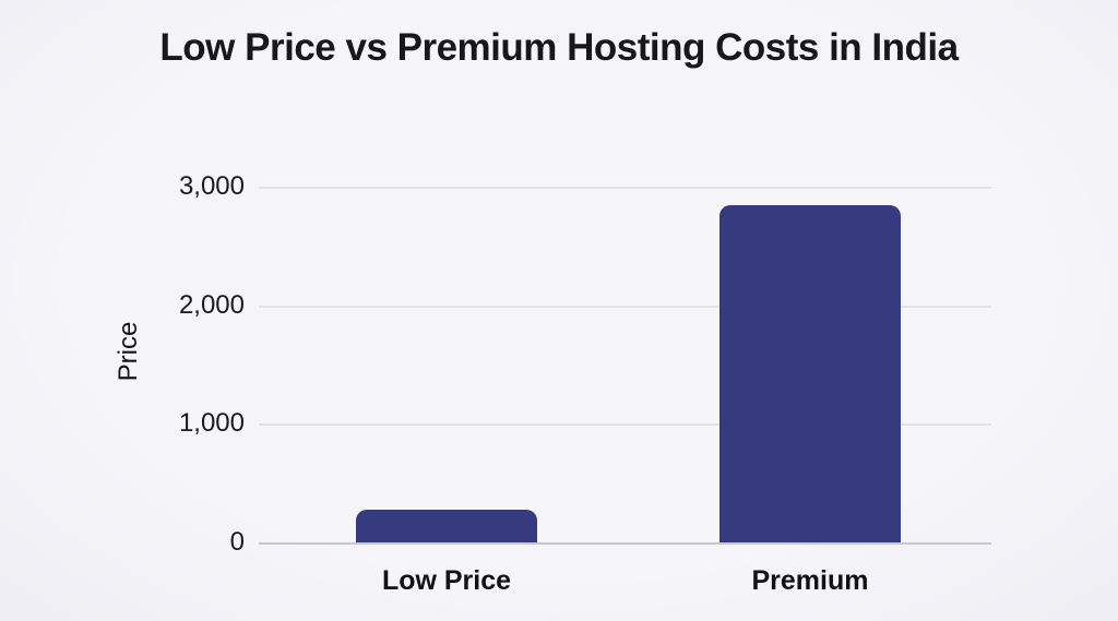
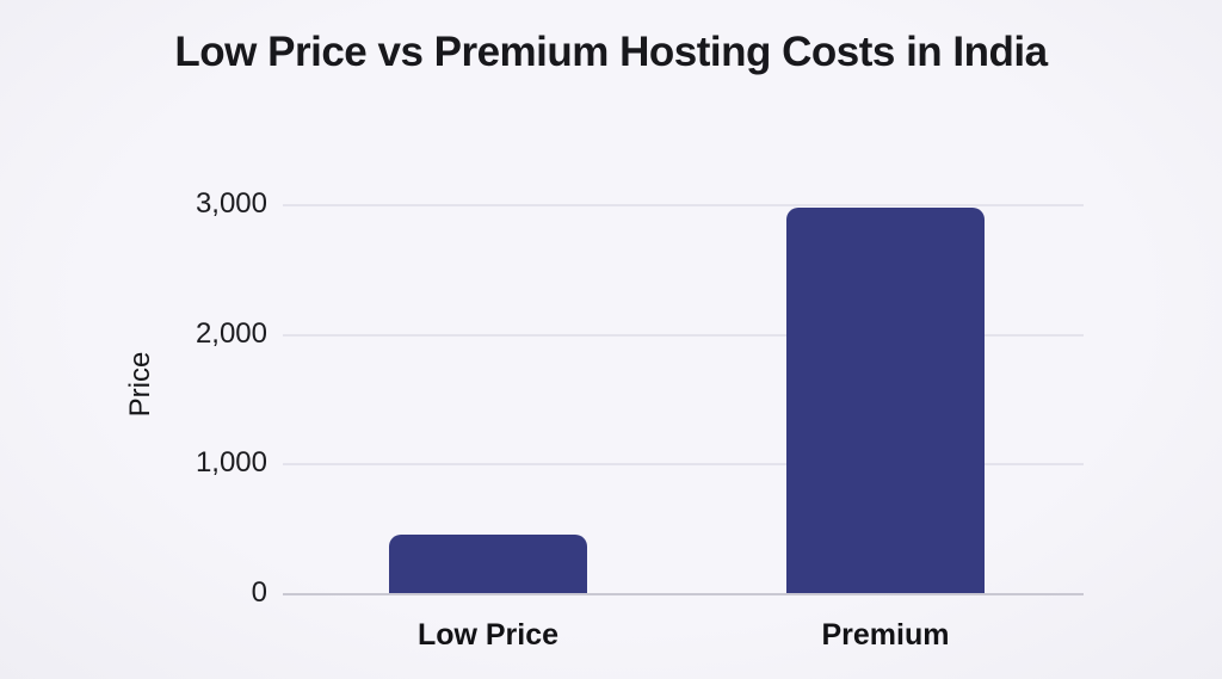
Low Price: 280 -> 450
Premium: 2840 -> 2970
